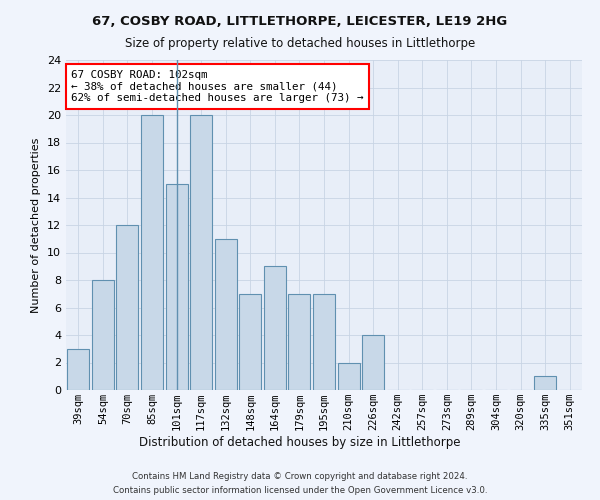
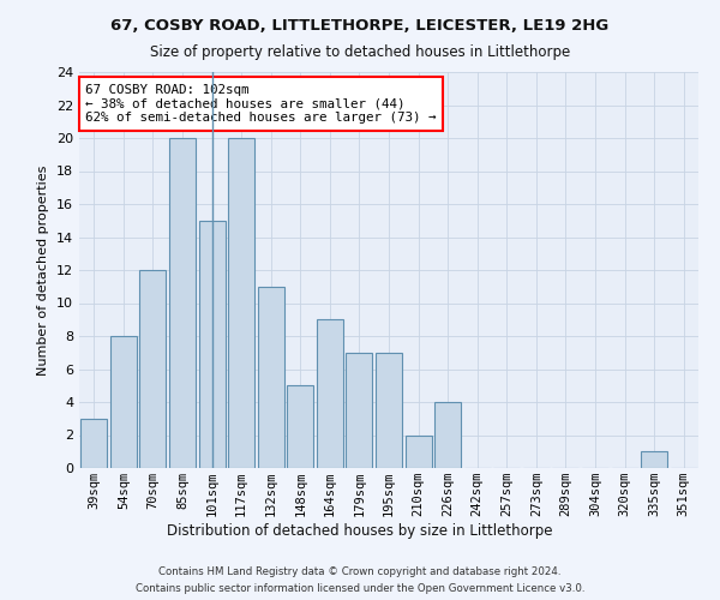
148sqm: 7 -> 5
